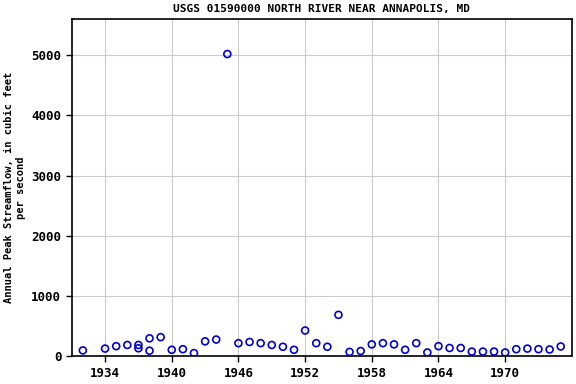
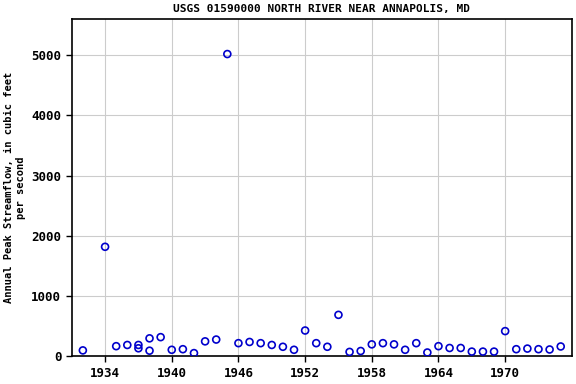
1934: 130 -> 1820
1970: 60 -> 420
